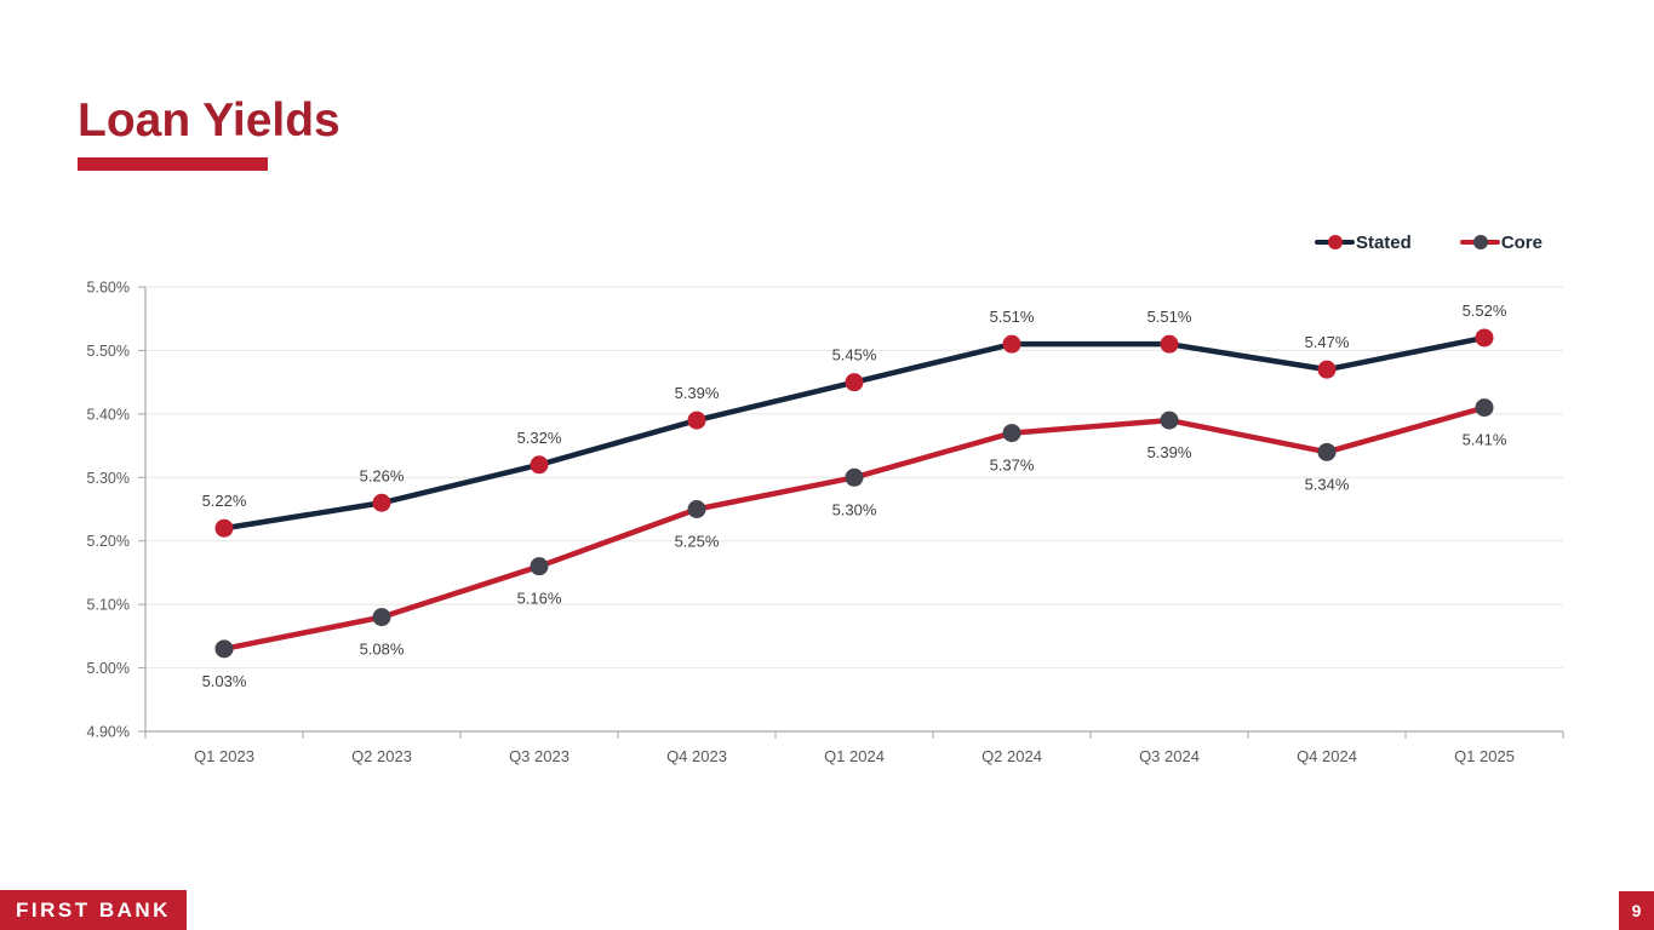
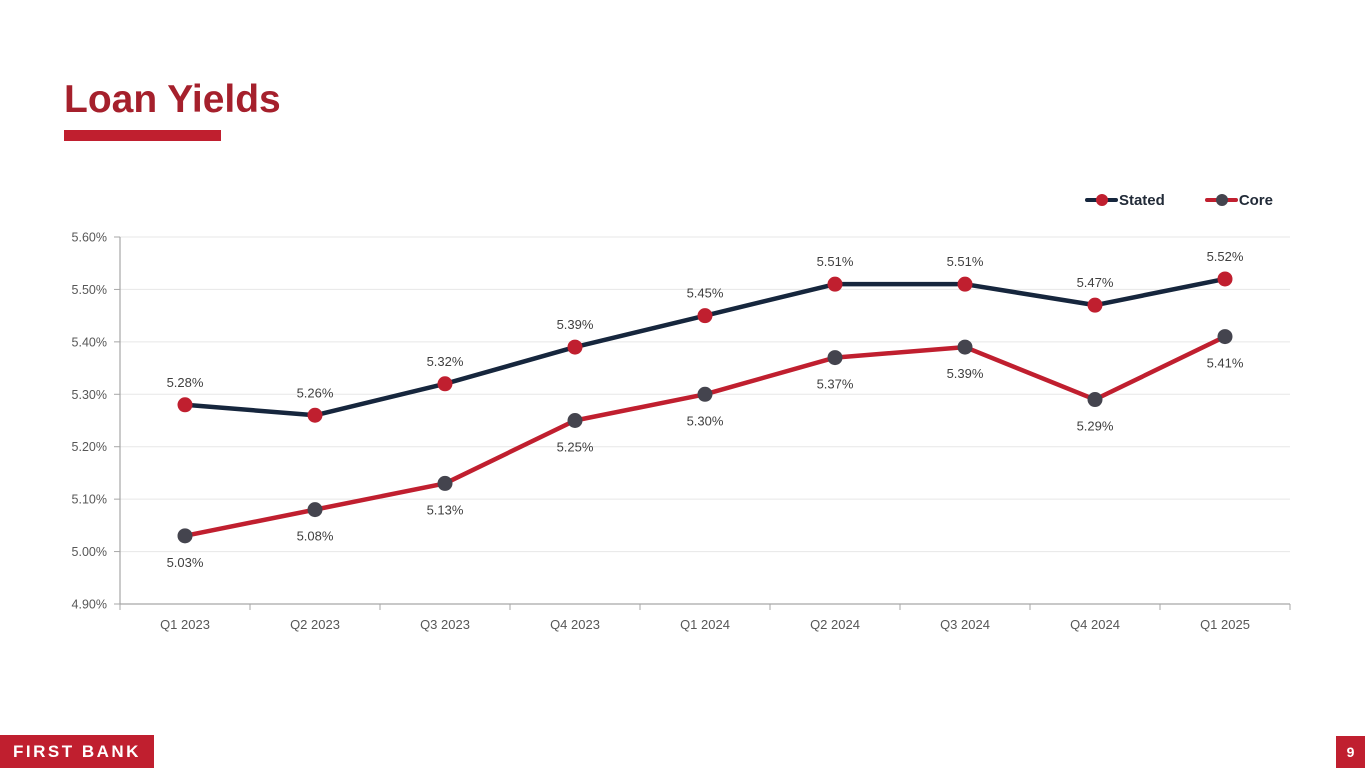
Stated/Q1 2023: 5.22% -> 5.28%
Core/Q3 2023: 5.16% -> 5.13%
Core/Q4 2024: 5.34% -> 5.29%
